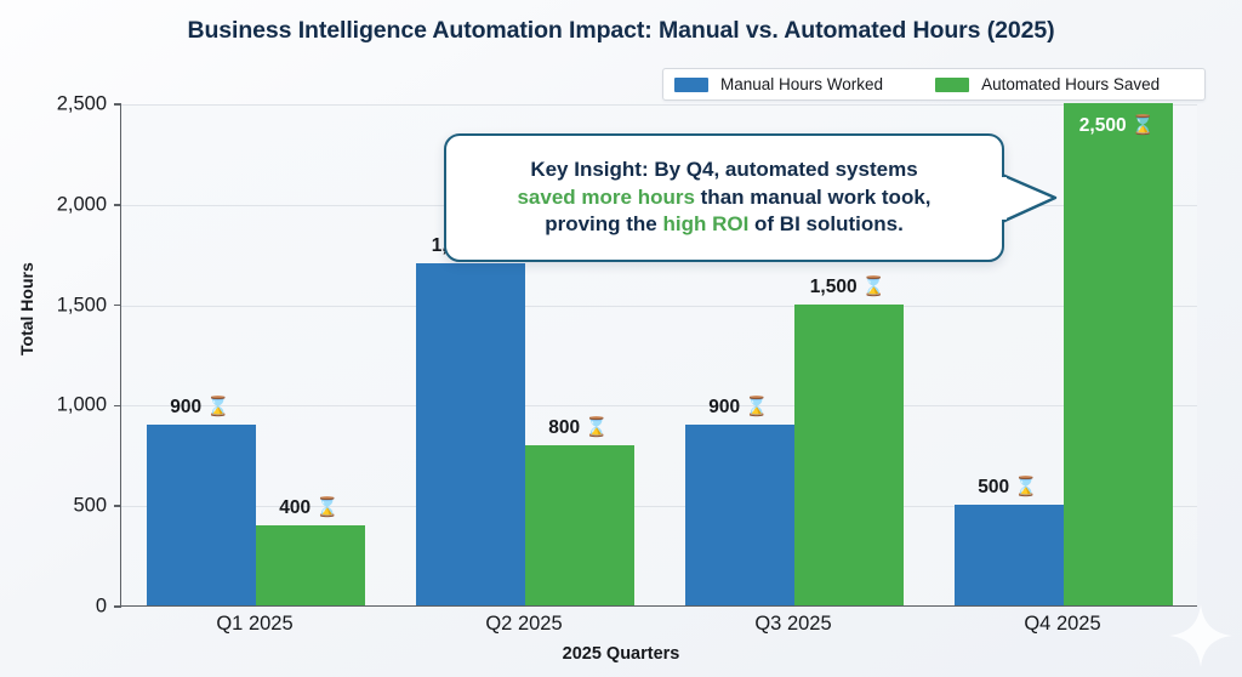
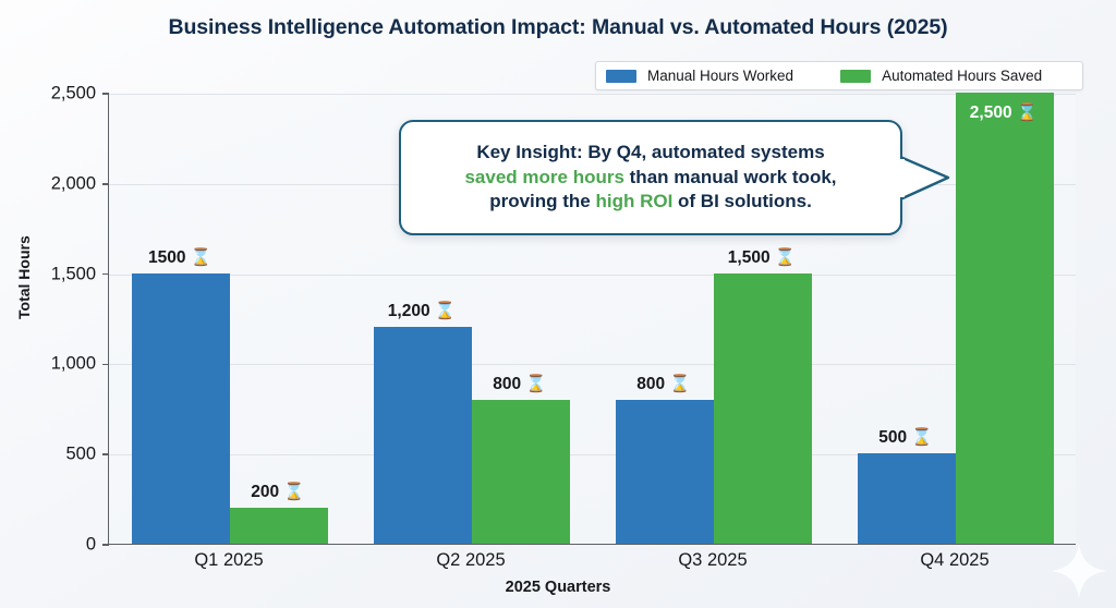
Manual Hours Worked/Q1 2025: 900 -> 1500
Automated Hours Saved/Q1 2025: 400 -> 200
Manual Hours Worked/Q2 2025: 1,700 -> 1,200
Manual Hours Worked/Q3 2025: 900 -> 800
